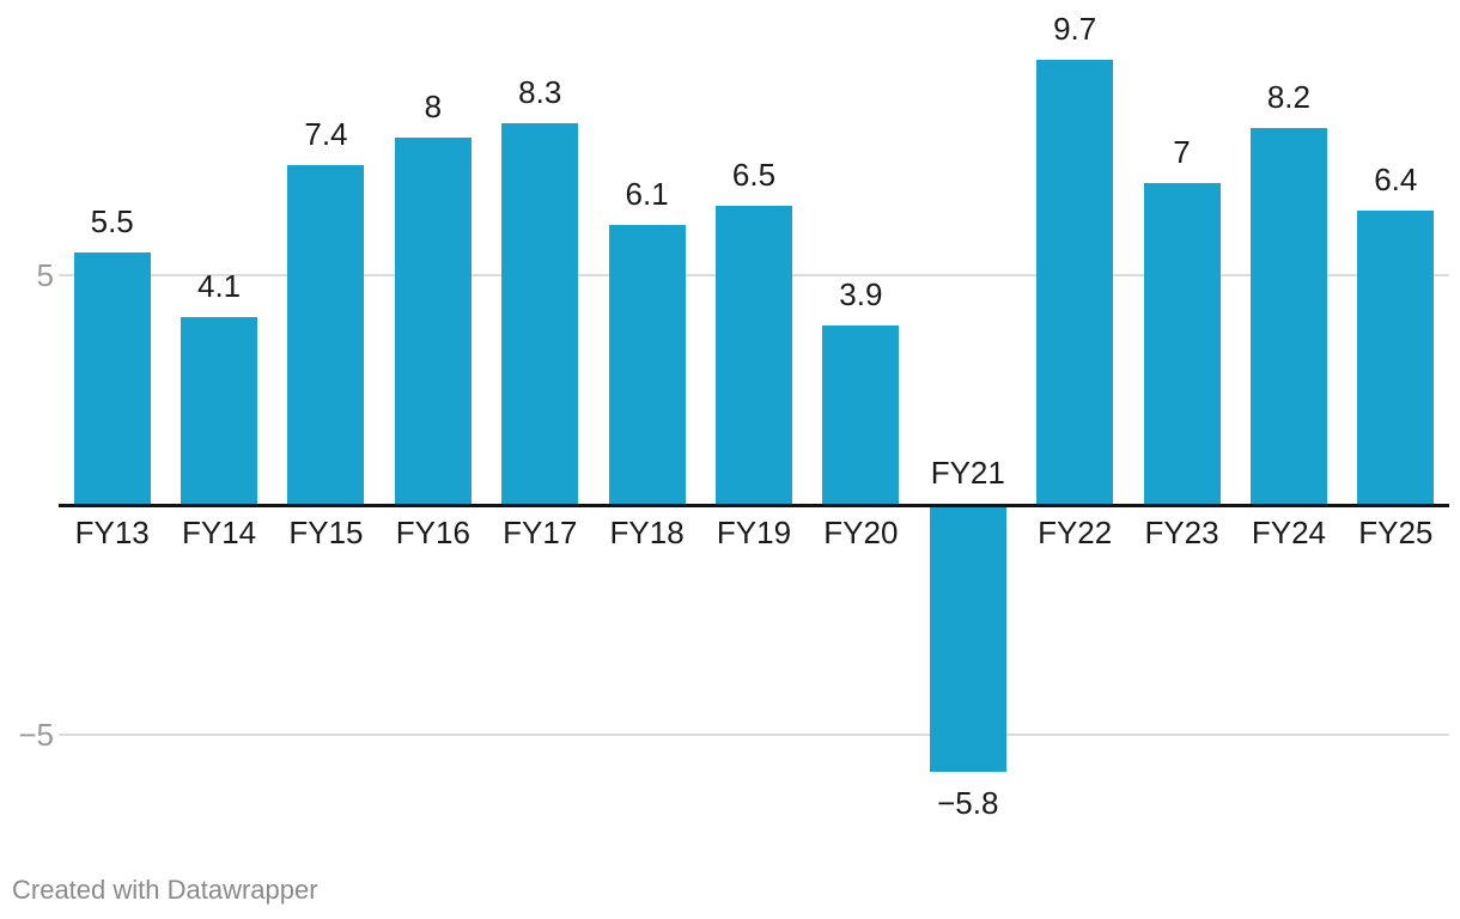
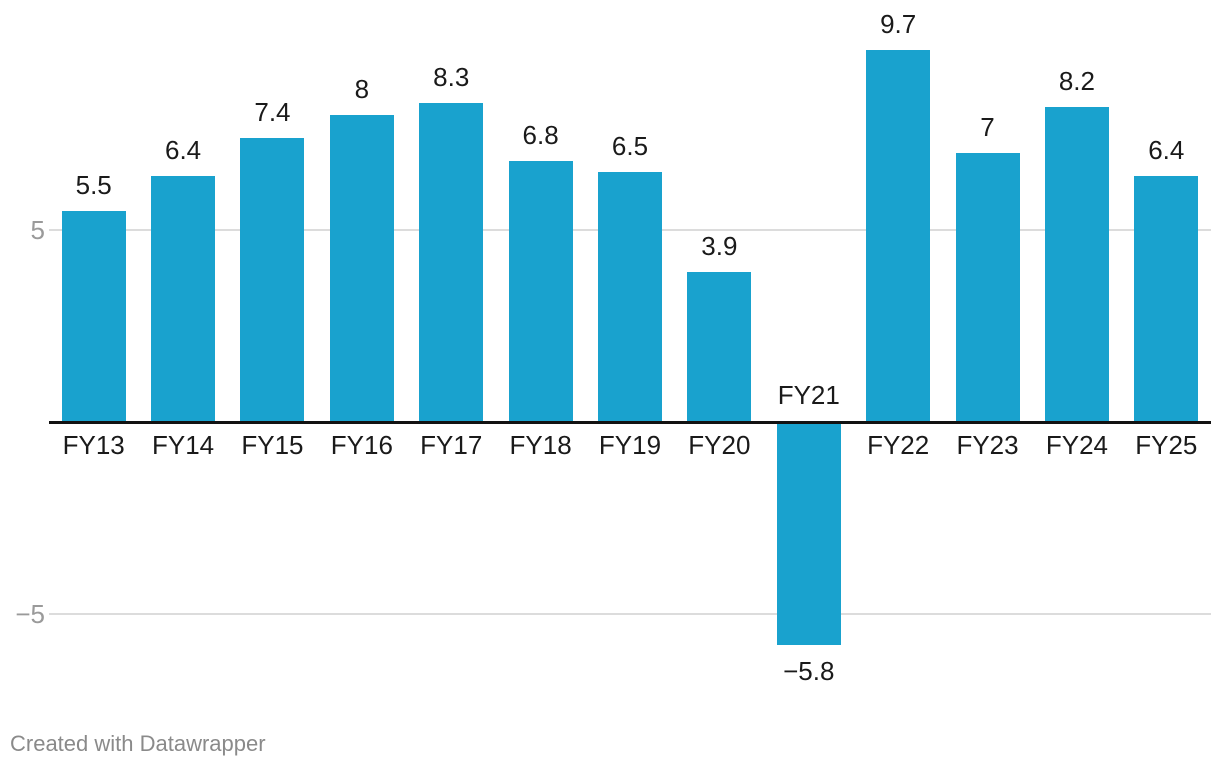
FY14: 4.1 -> 6.4
FY18: 6.1 -> 6.8
